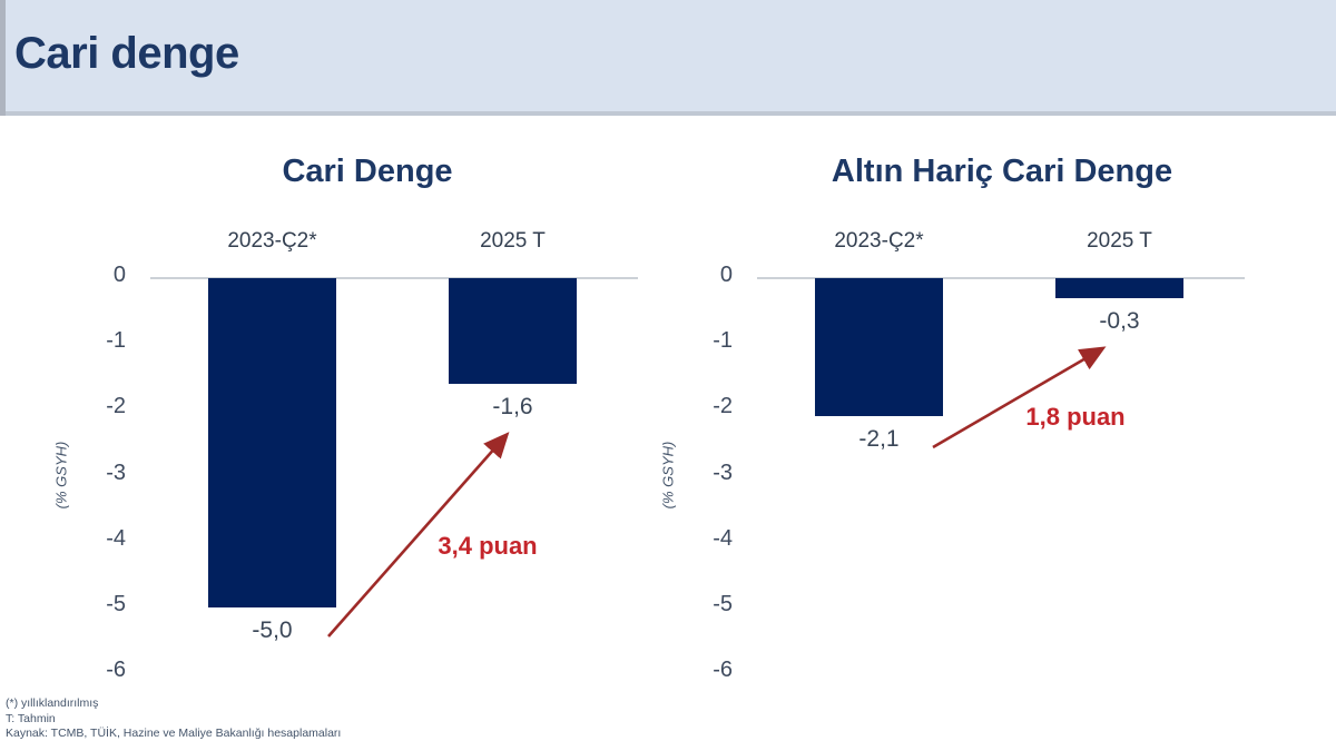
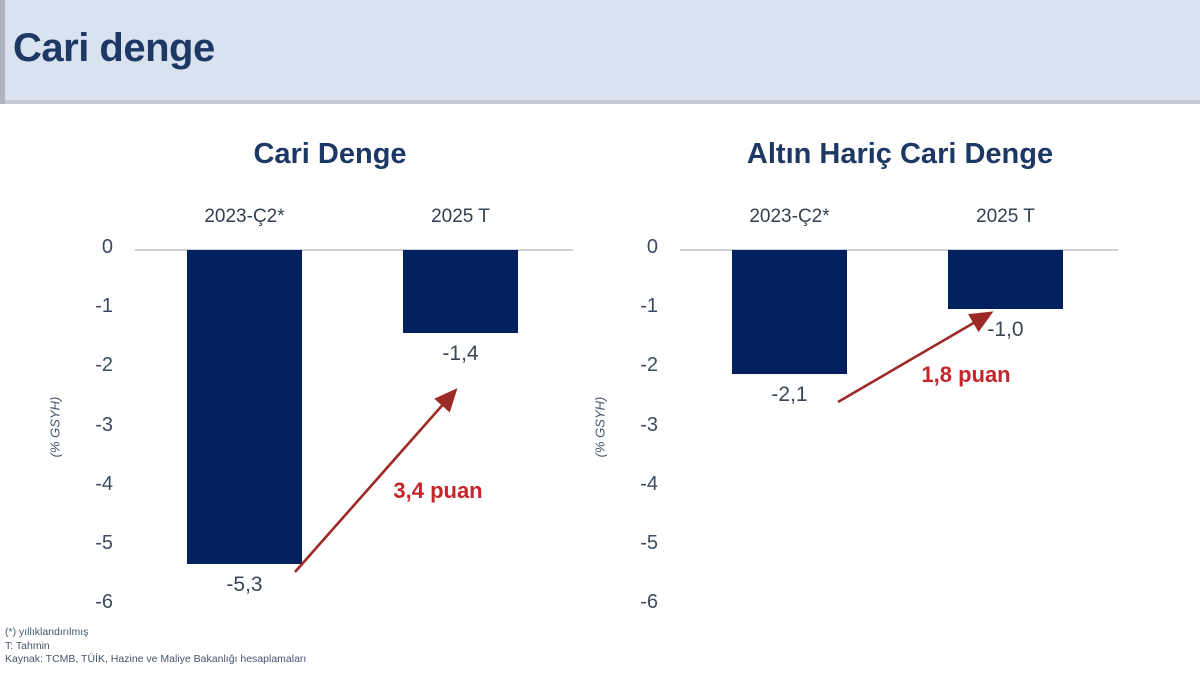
Cari Denge/2023-Ç2*: -5,0 -> -5,3
Cari Denge/2025 T: -1,6 -> -1,4
Altın Hariç Cari Denge/2025 T: -0,3 -> -1,0
